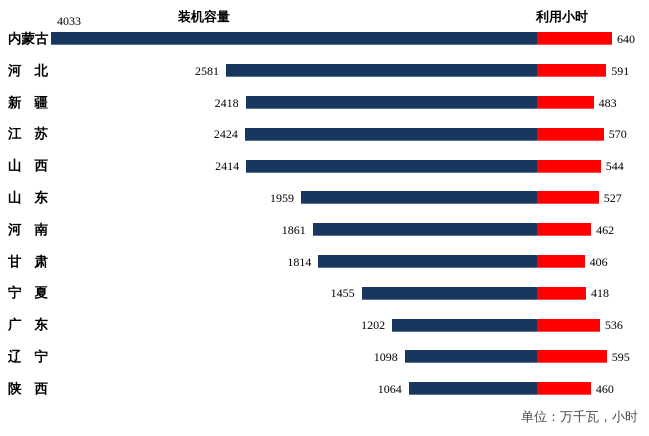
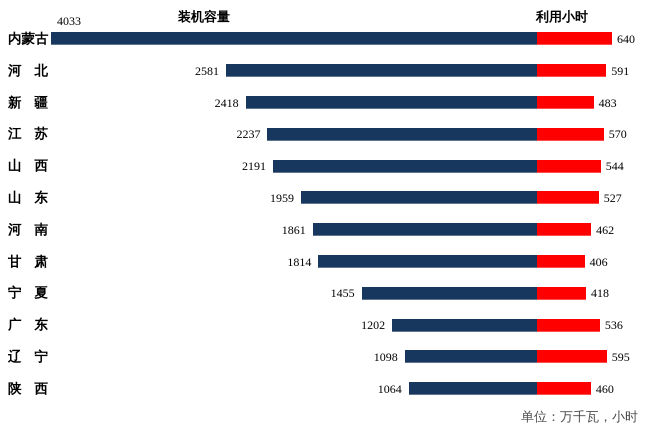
装机容量/江苏: 2424 -> 2237
装机容量/山西: 2414 -> 2191
